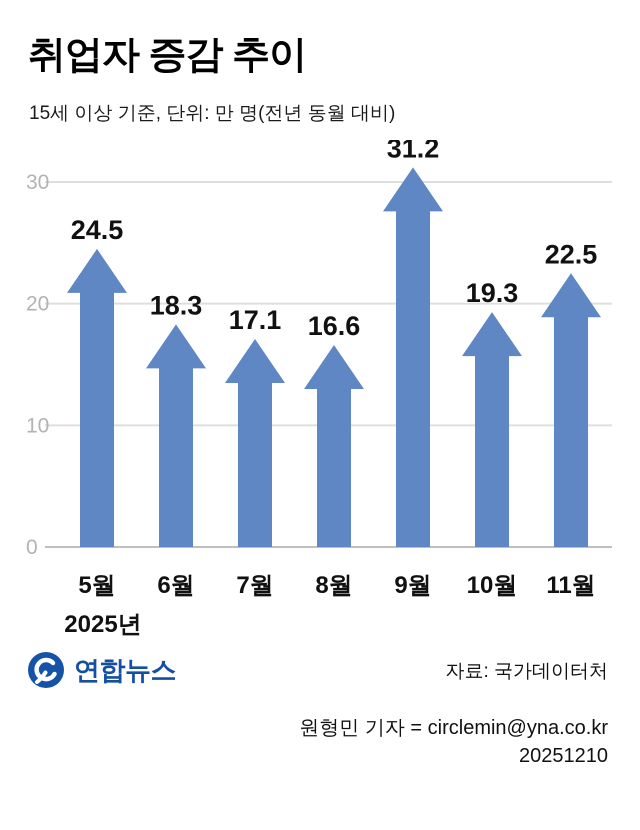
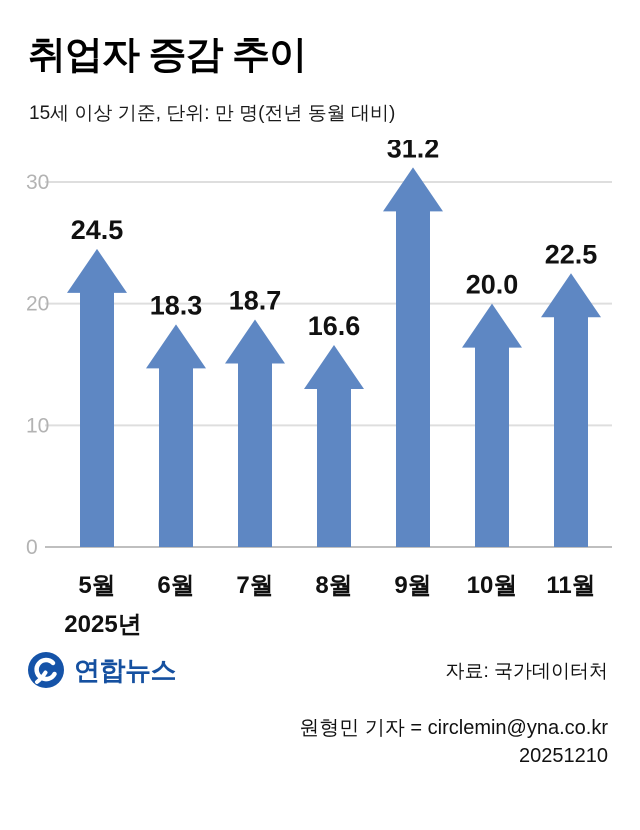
7월: 17.1 -> 18.7
10월: 19.3 -> 20.0
